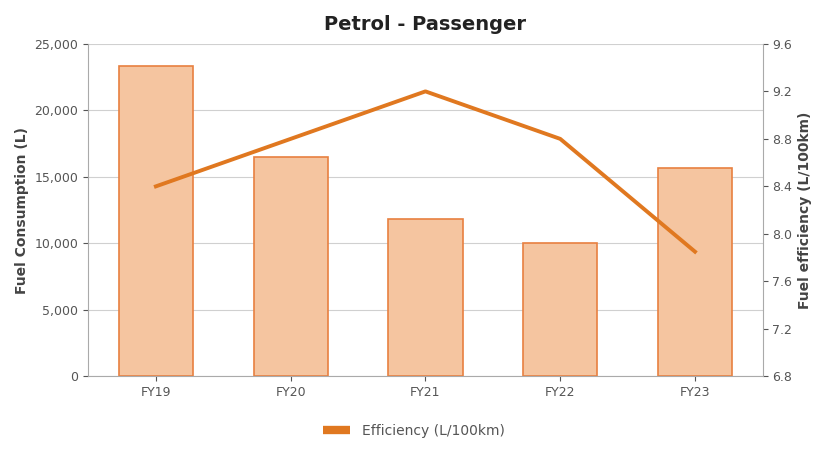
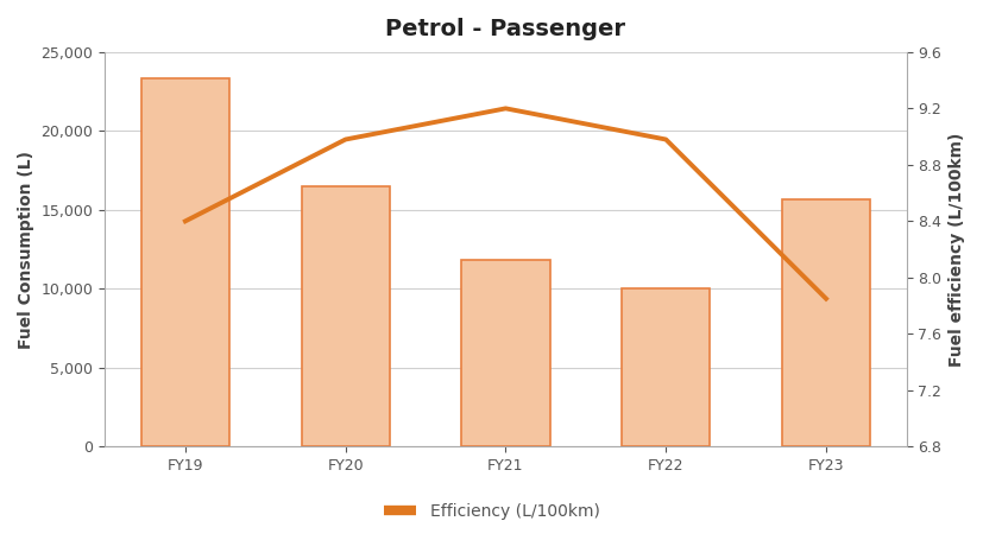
Efficiency (L/100km)/FY20: 8.80 -> 8.98
Efficiency (L/100km)/FY22: 8.80 -> 8.98
